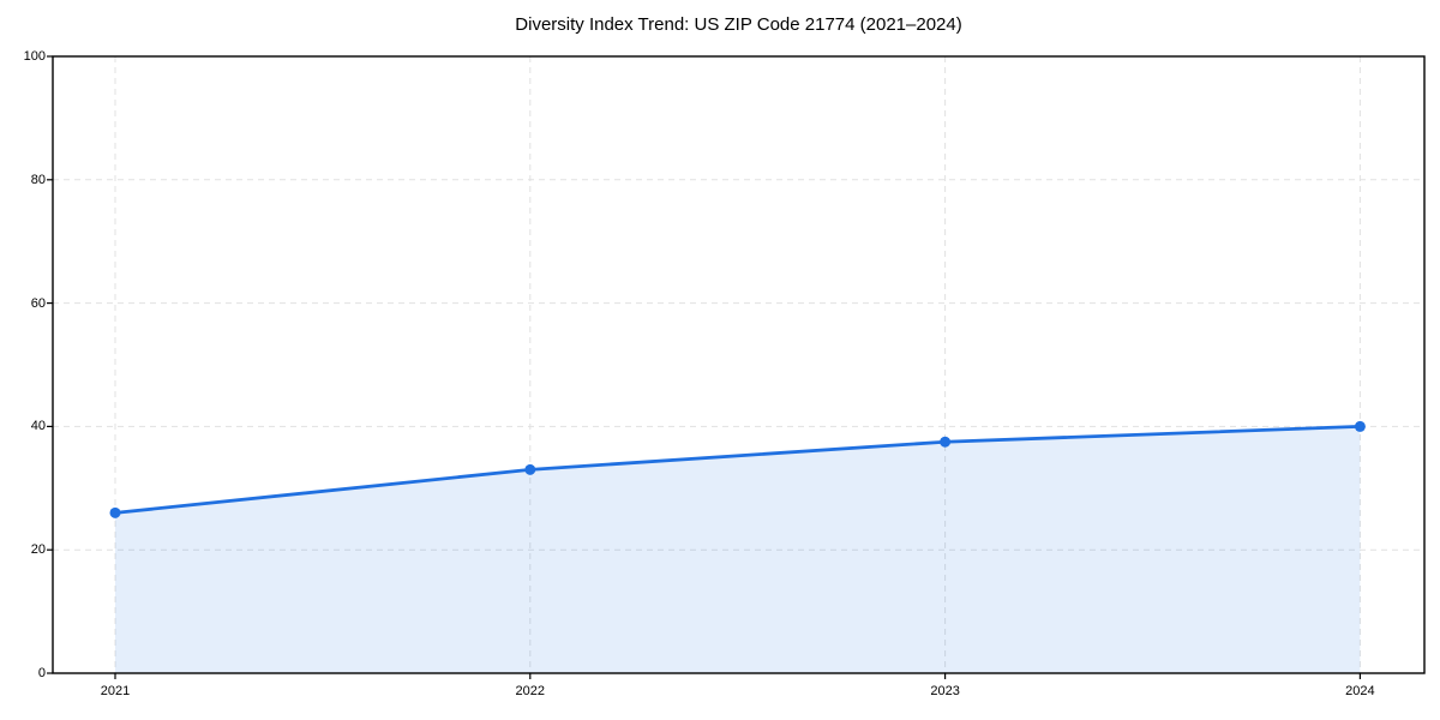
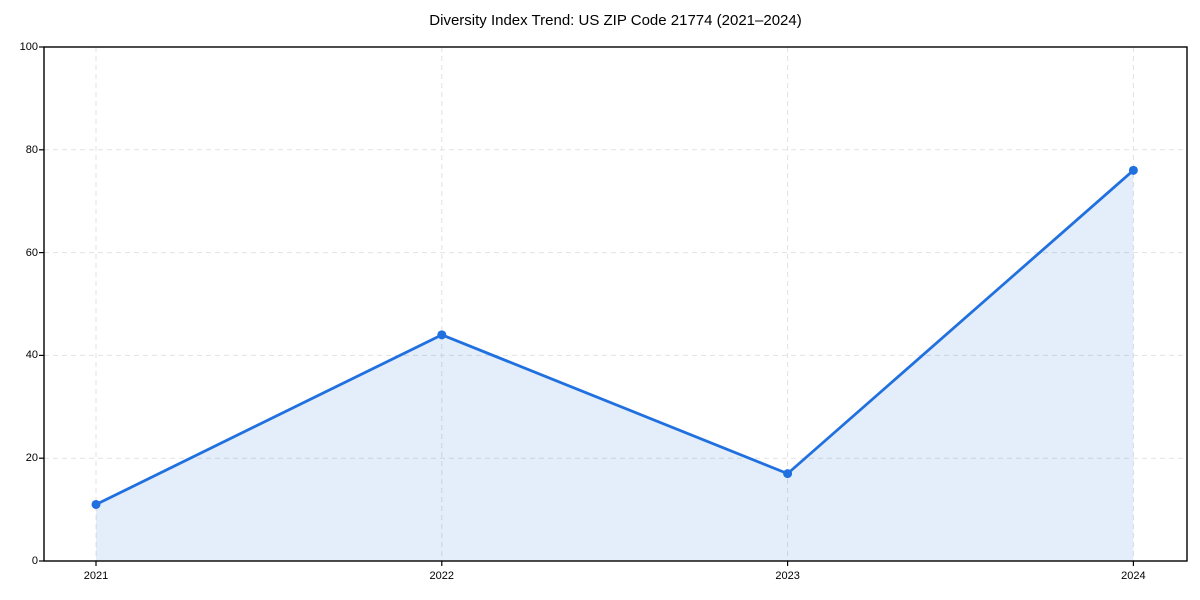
2021: 26 -> 11
2022: 33 -> 44
2023: 38 -> 17
2024: 40 -> 76
